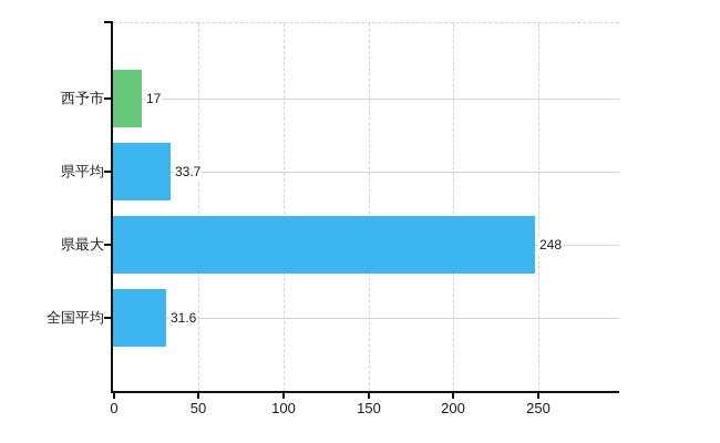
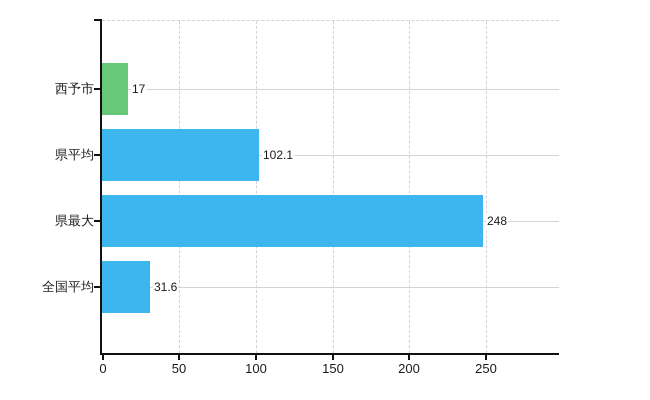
県平均: 33.7 -> 102.1
